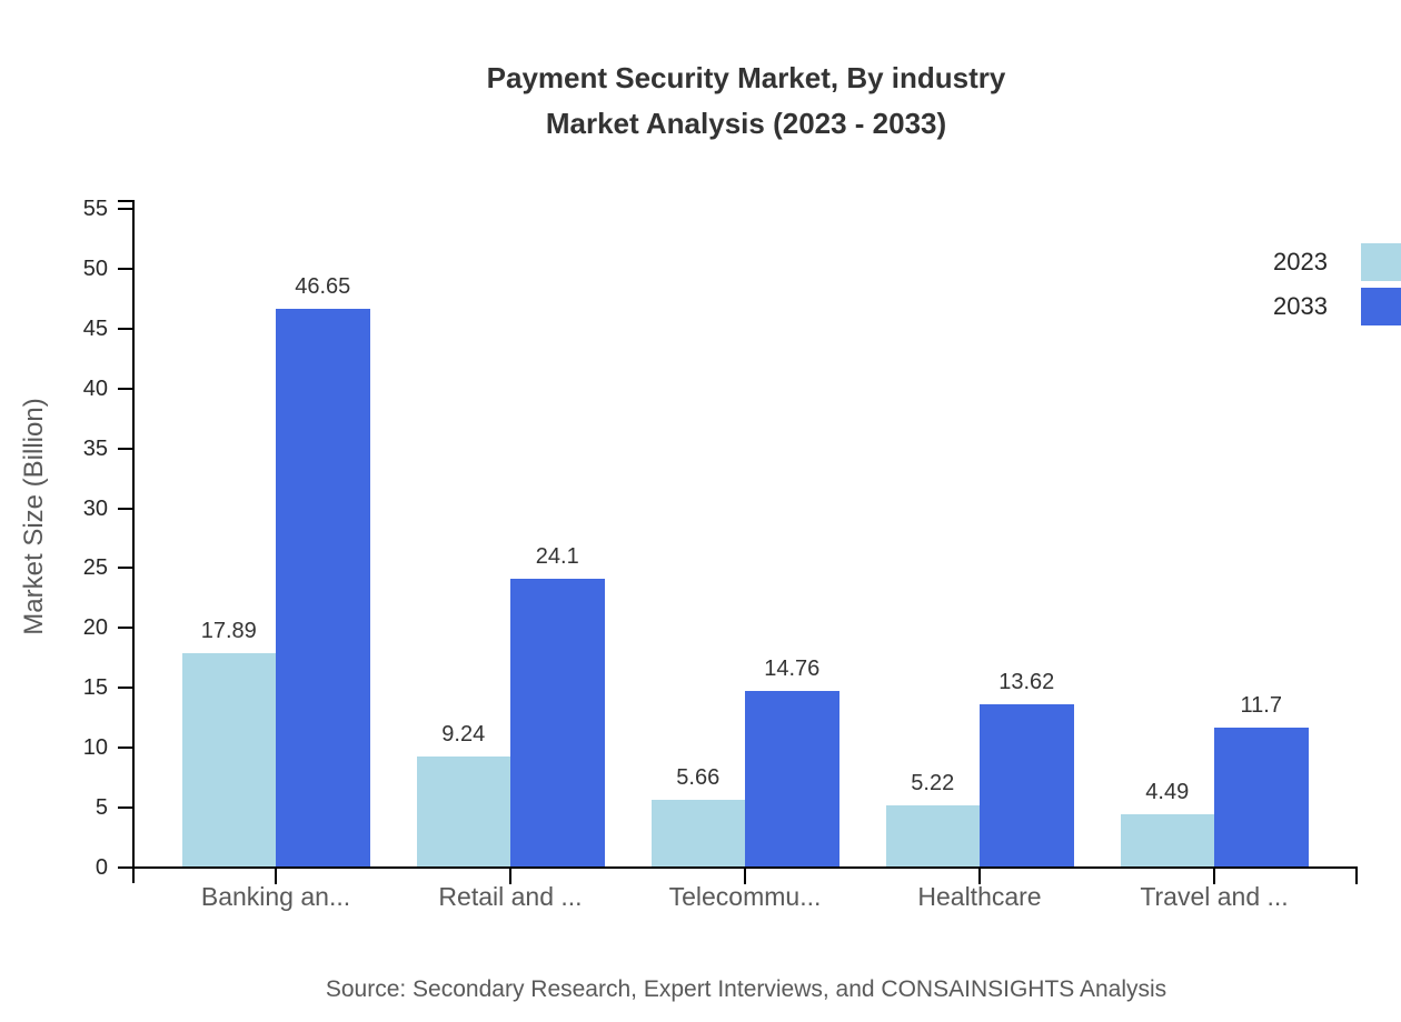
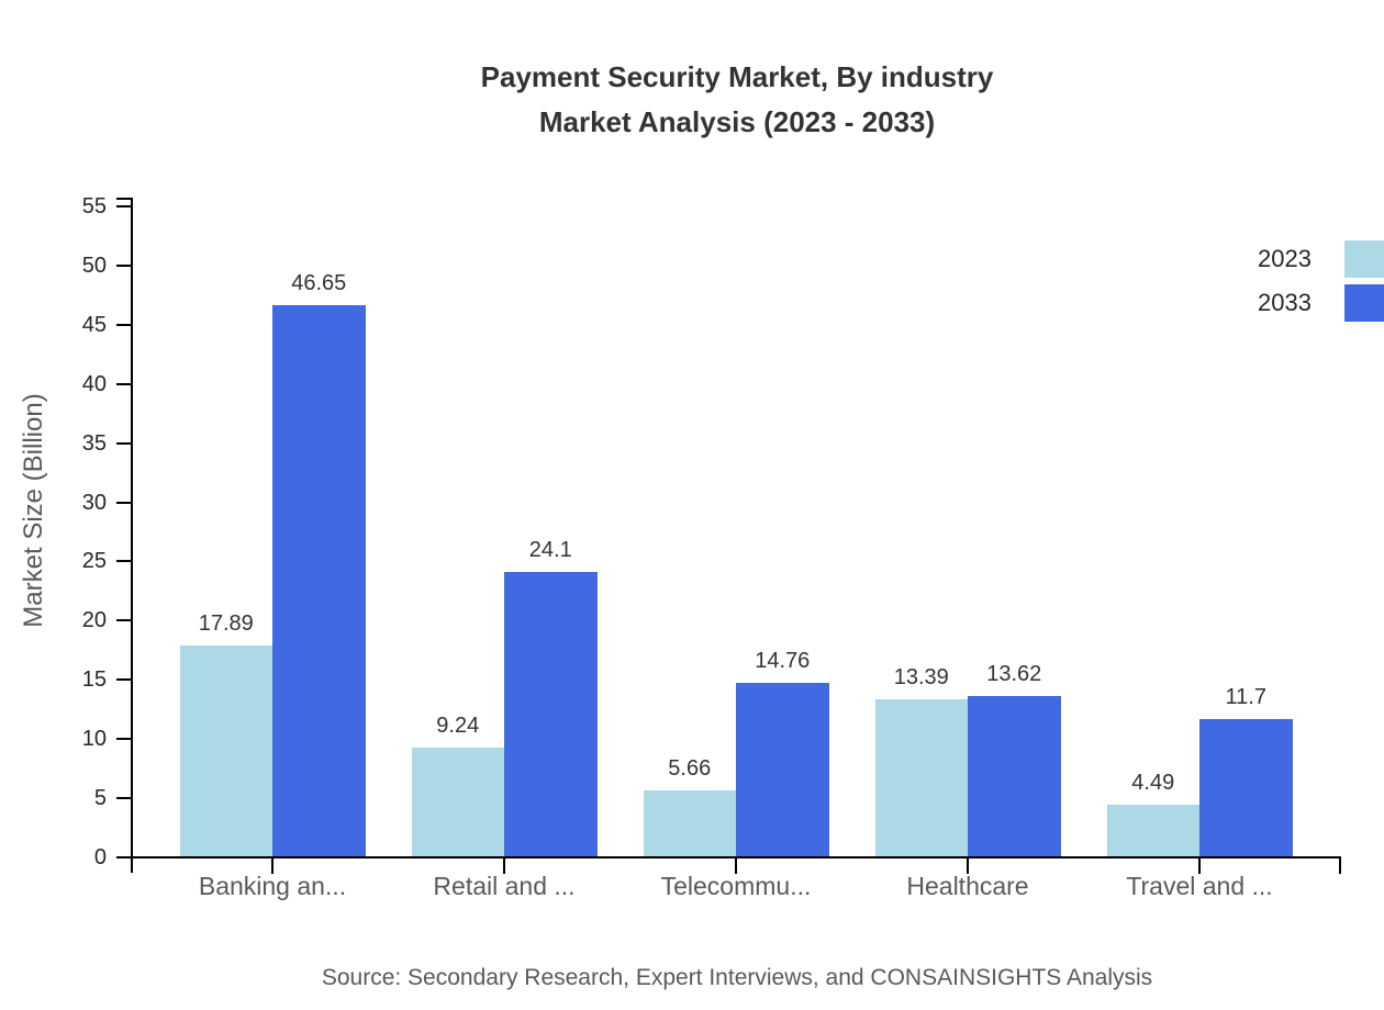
2023/Healthcare: 5.22 -> 13.39
